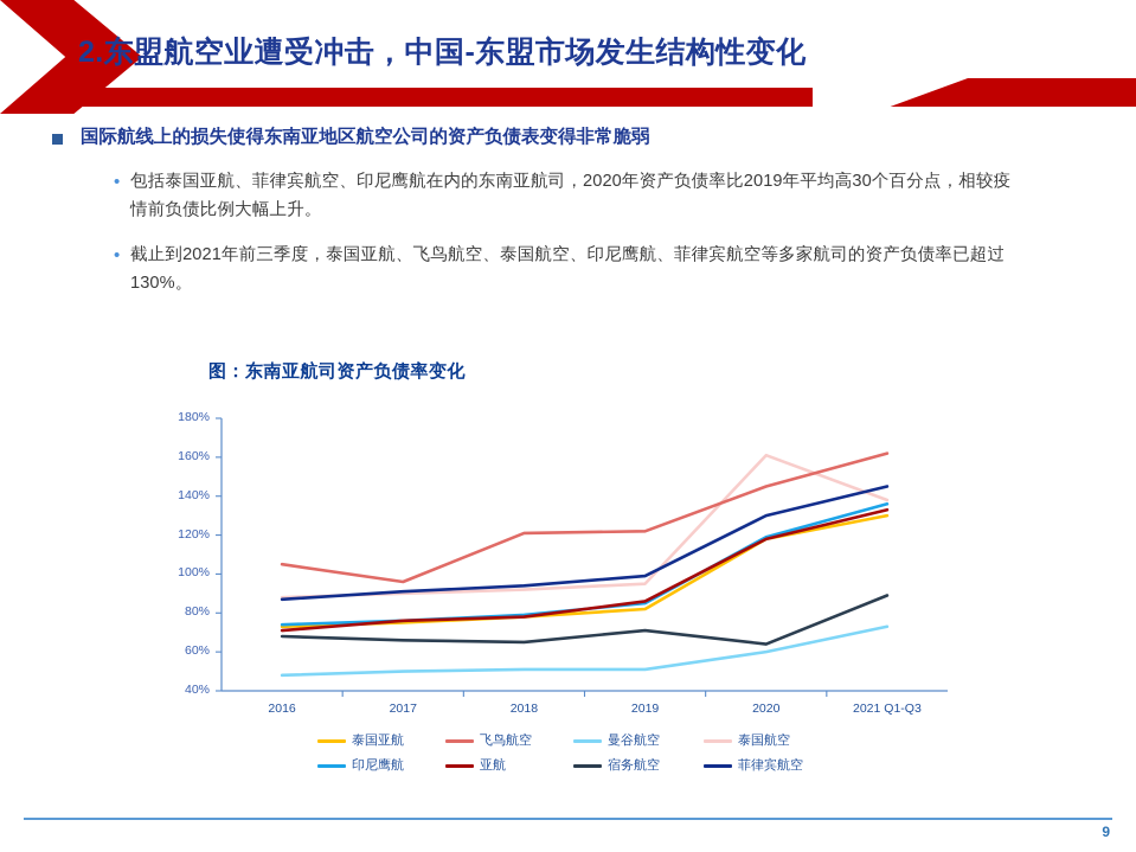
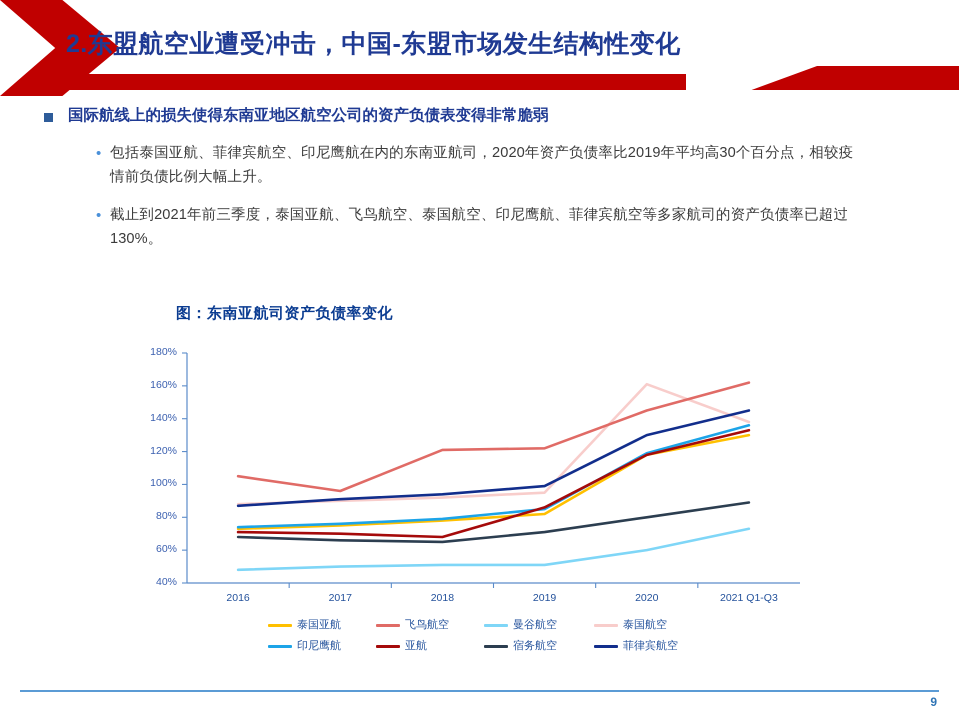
亚航/2017: 76% -> 70%
亚航/2018: 78% -> 68%
宿务航空/2020: 64% -> 80%
